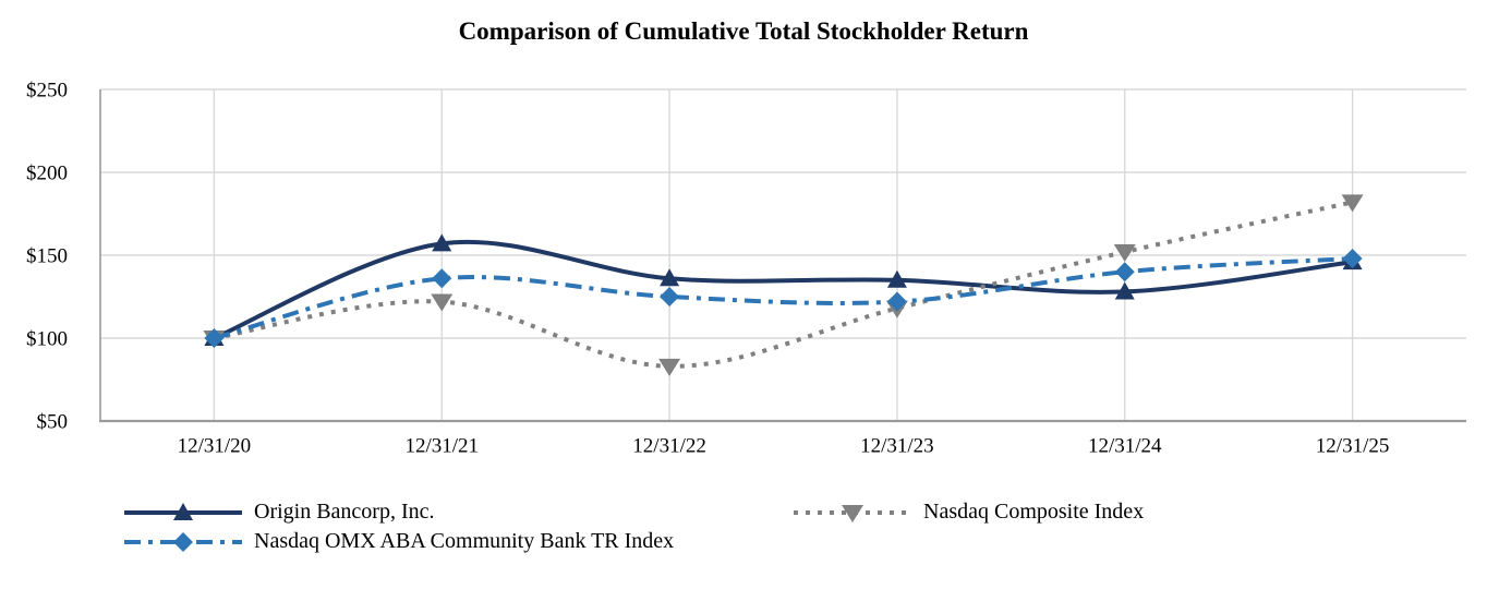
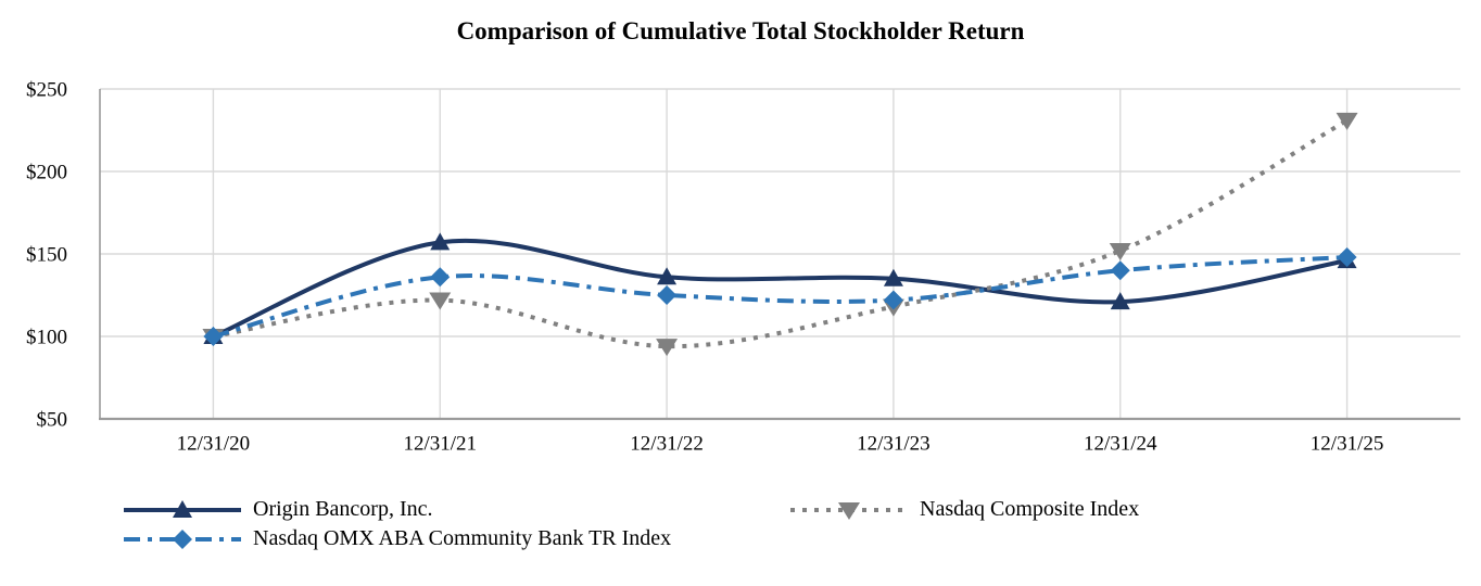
Nasdaq Composite Index/12/31/22: $83 -> $94
Origin Bancorp, Inc./12/31/24: $128 -> $121
Nasdaq Composite Index/12/31/25: $182 -> $231
